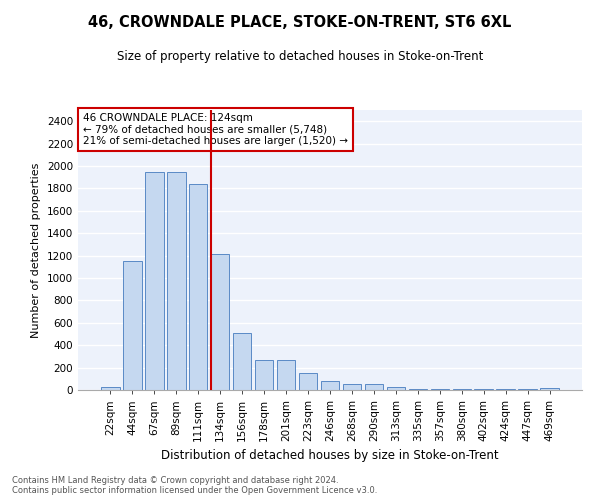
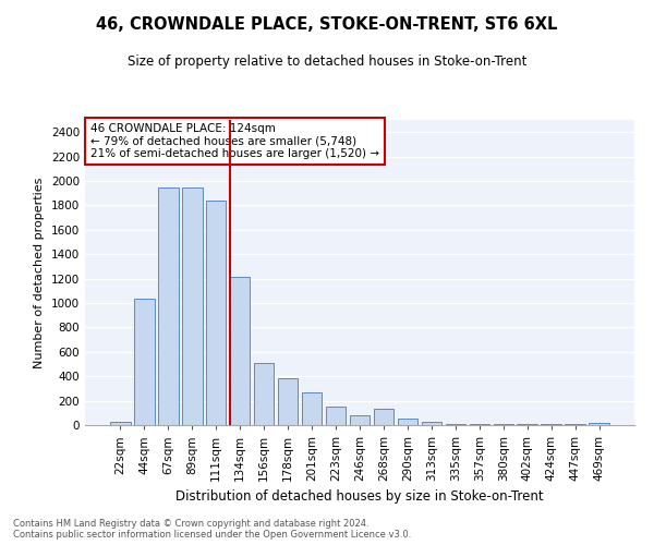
44sqm: 1150 -> 1040
178sqm: 260 -> 380
268sqm: 50 -> 130
